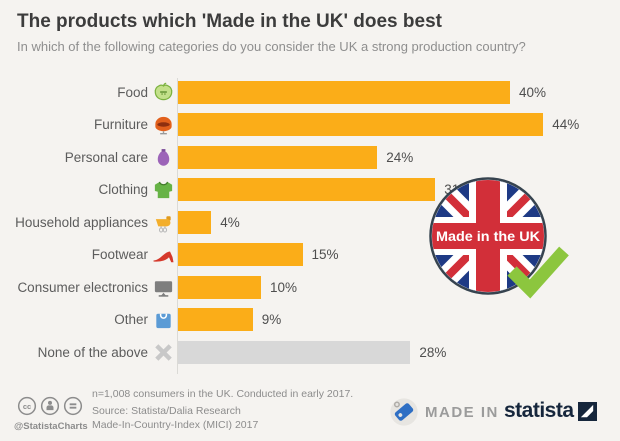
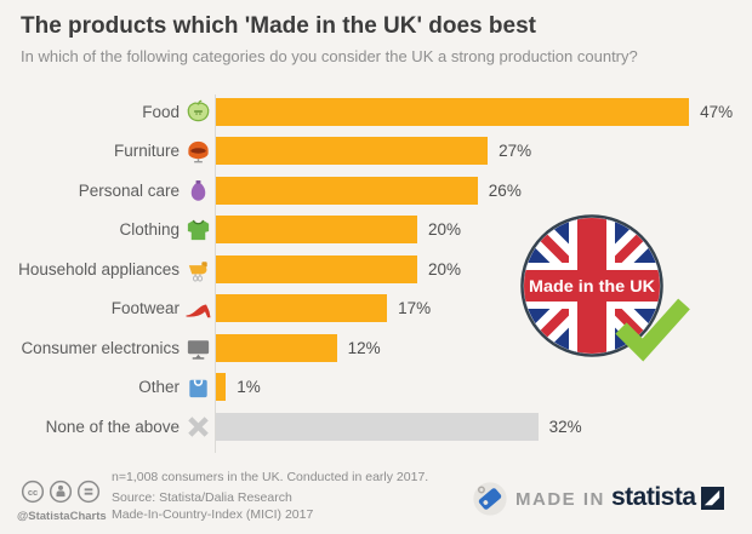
Food: 40% -> 47%
Furniture: 44% -> 27%
Personal care: 24% -> 26%
Clothing: 31% -> 20%
Household appliances: 4% -> 20%
Footwear: 15% -> 17%
Consumer electronics: 10% -> 12%
Other: 9% -> 1%
None of the above: 28% -> 32%
